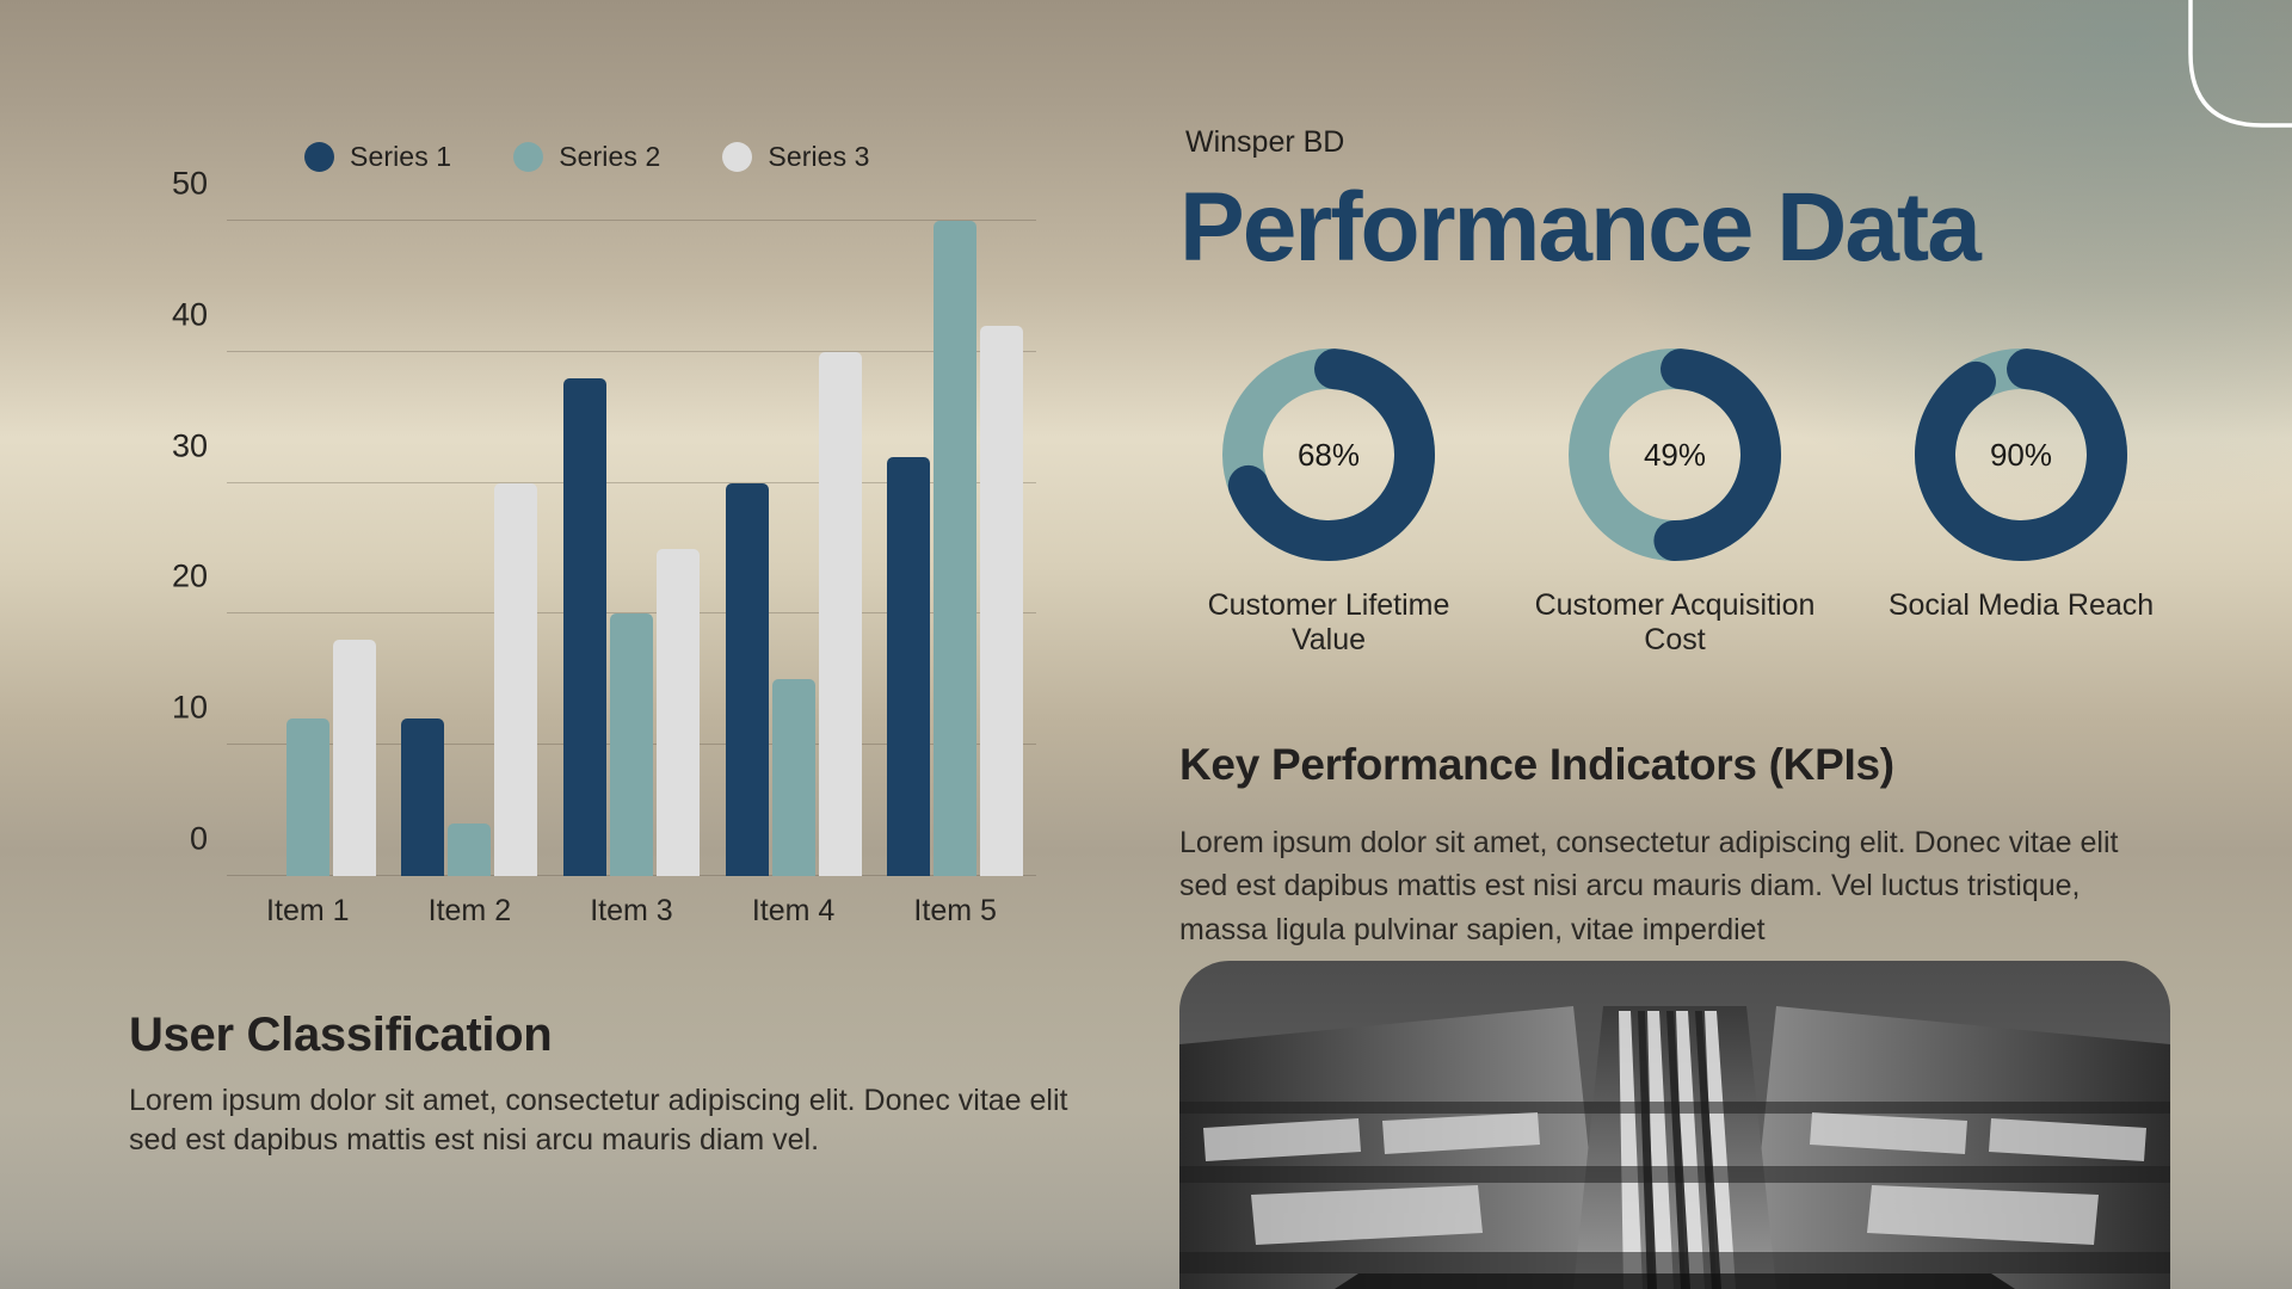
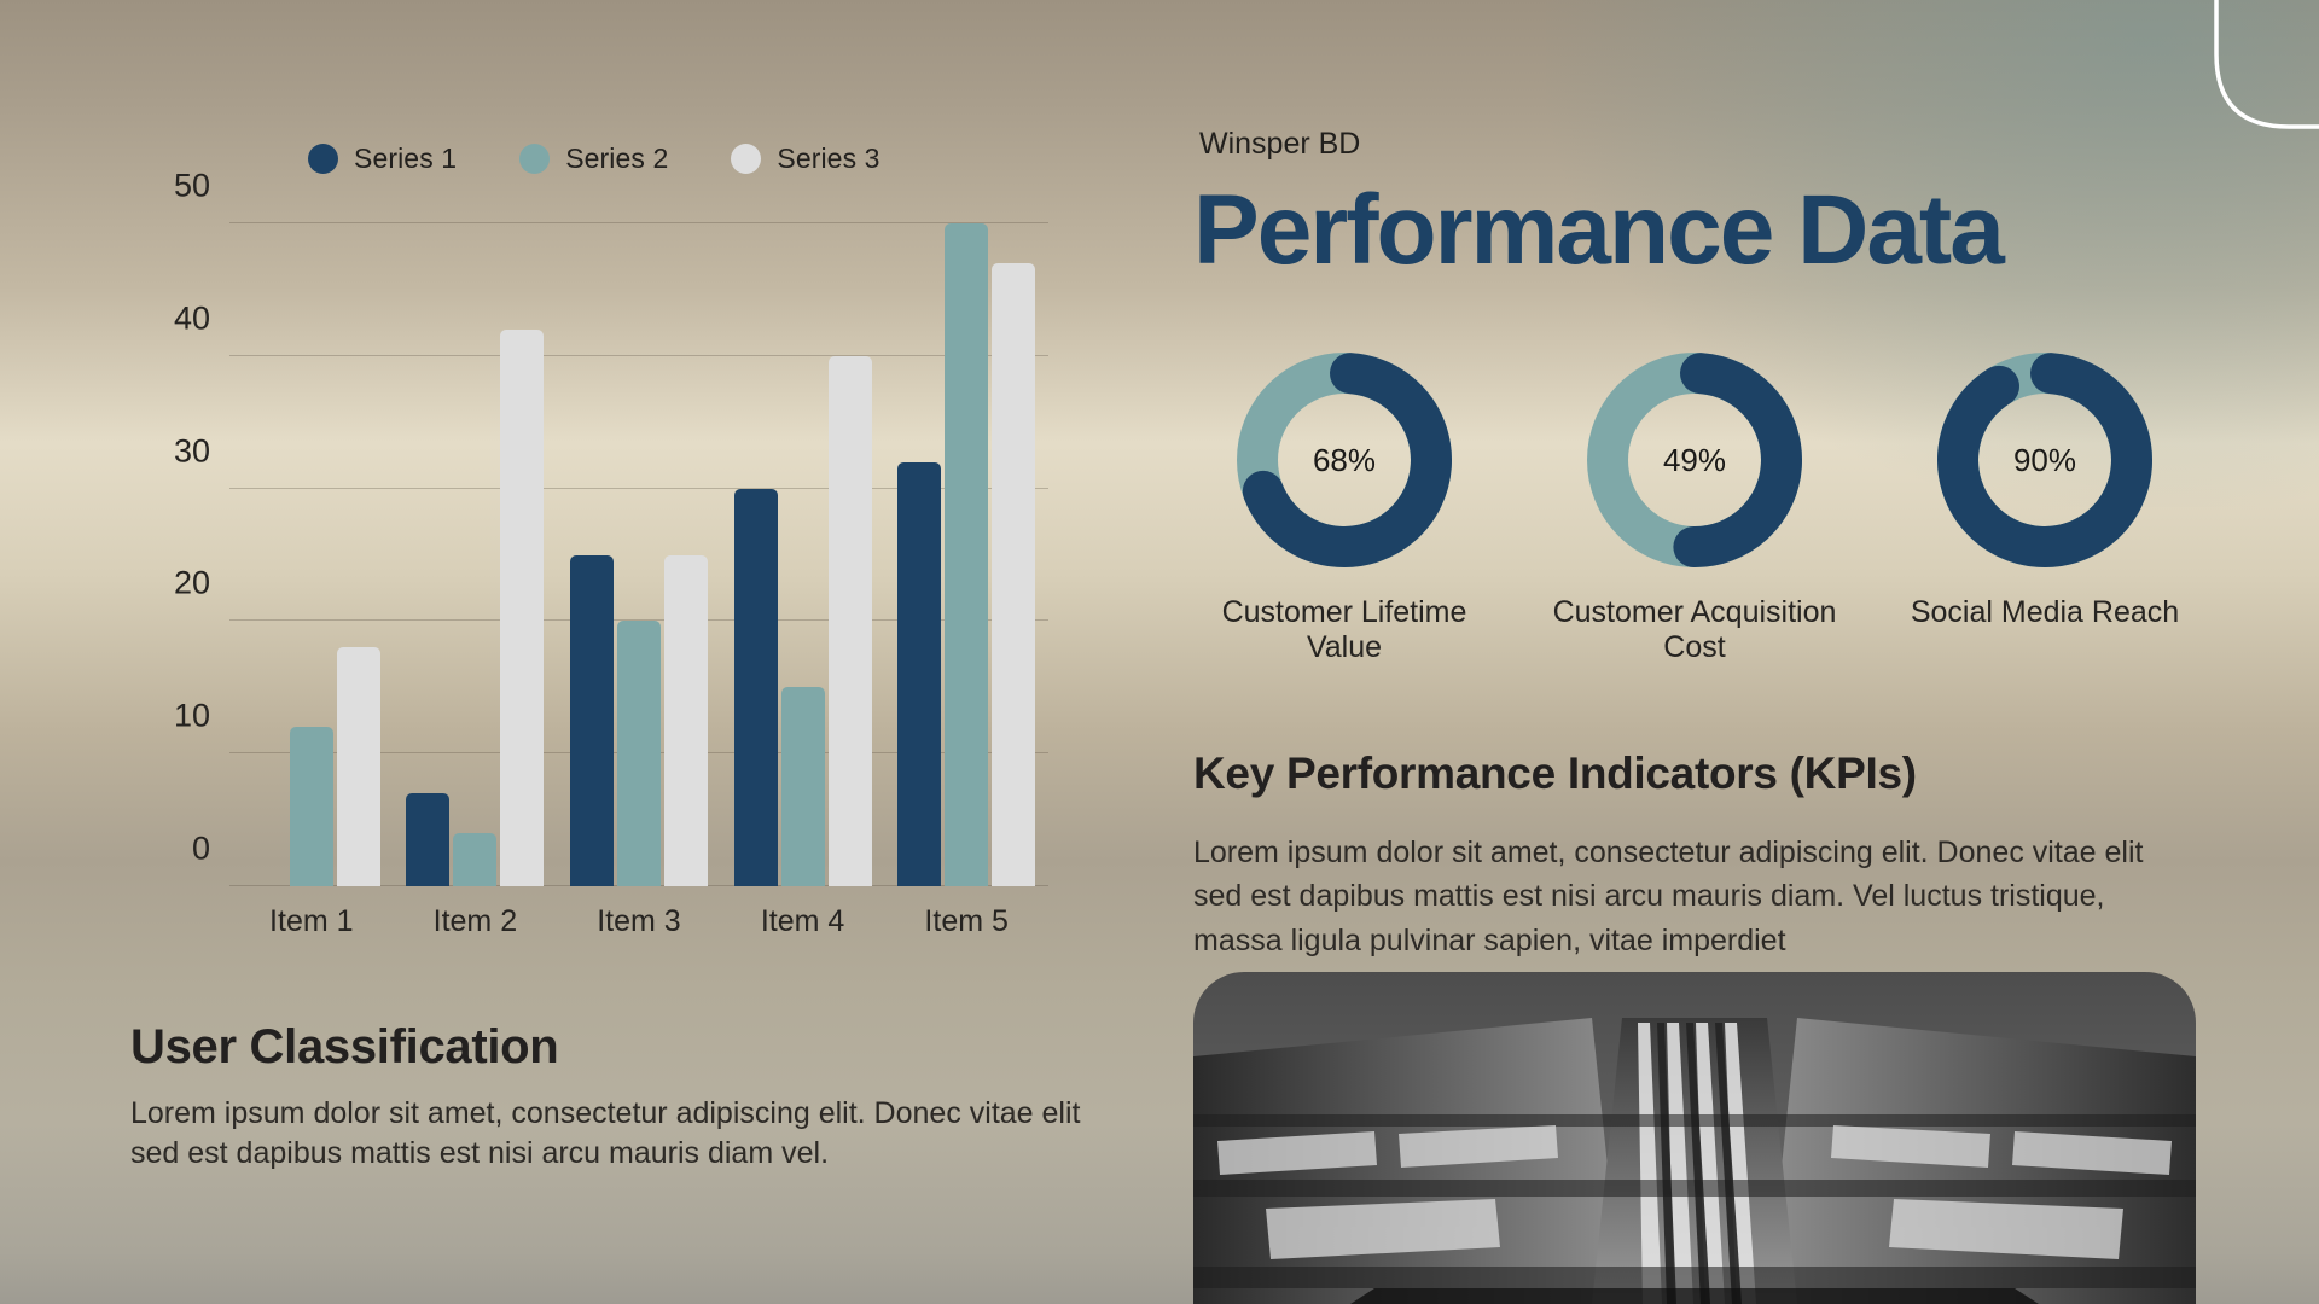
Series 1/Item 2: 12 -> 7
Series 3/Item 2: 30 -> 42
Series 1/Item 3: 38 -> 25
Series 3/Item 5: 42 -> 47
